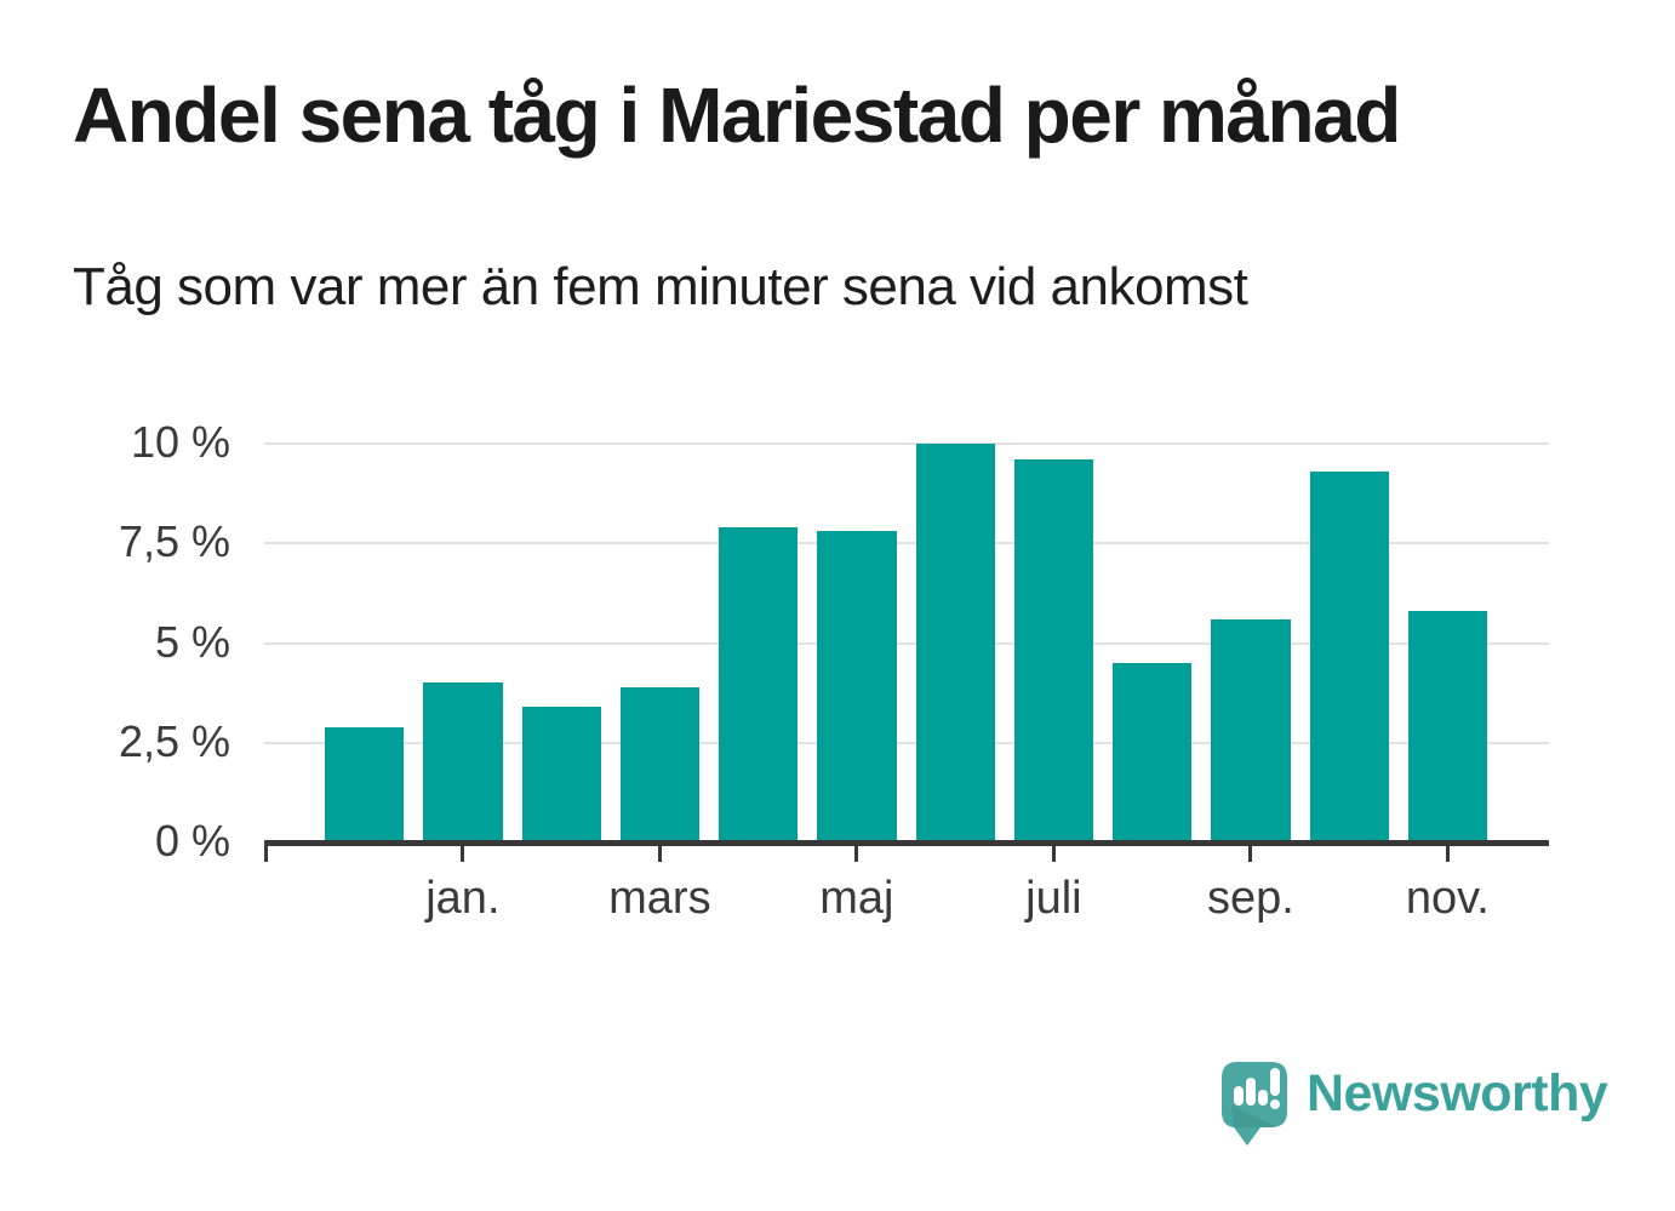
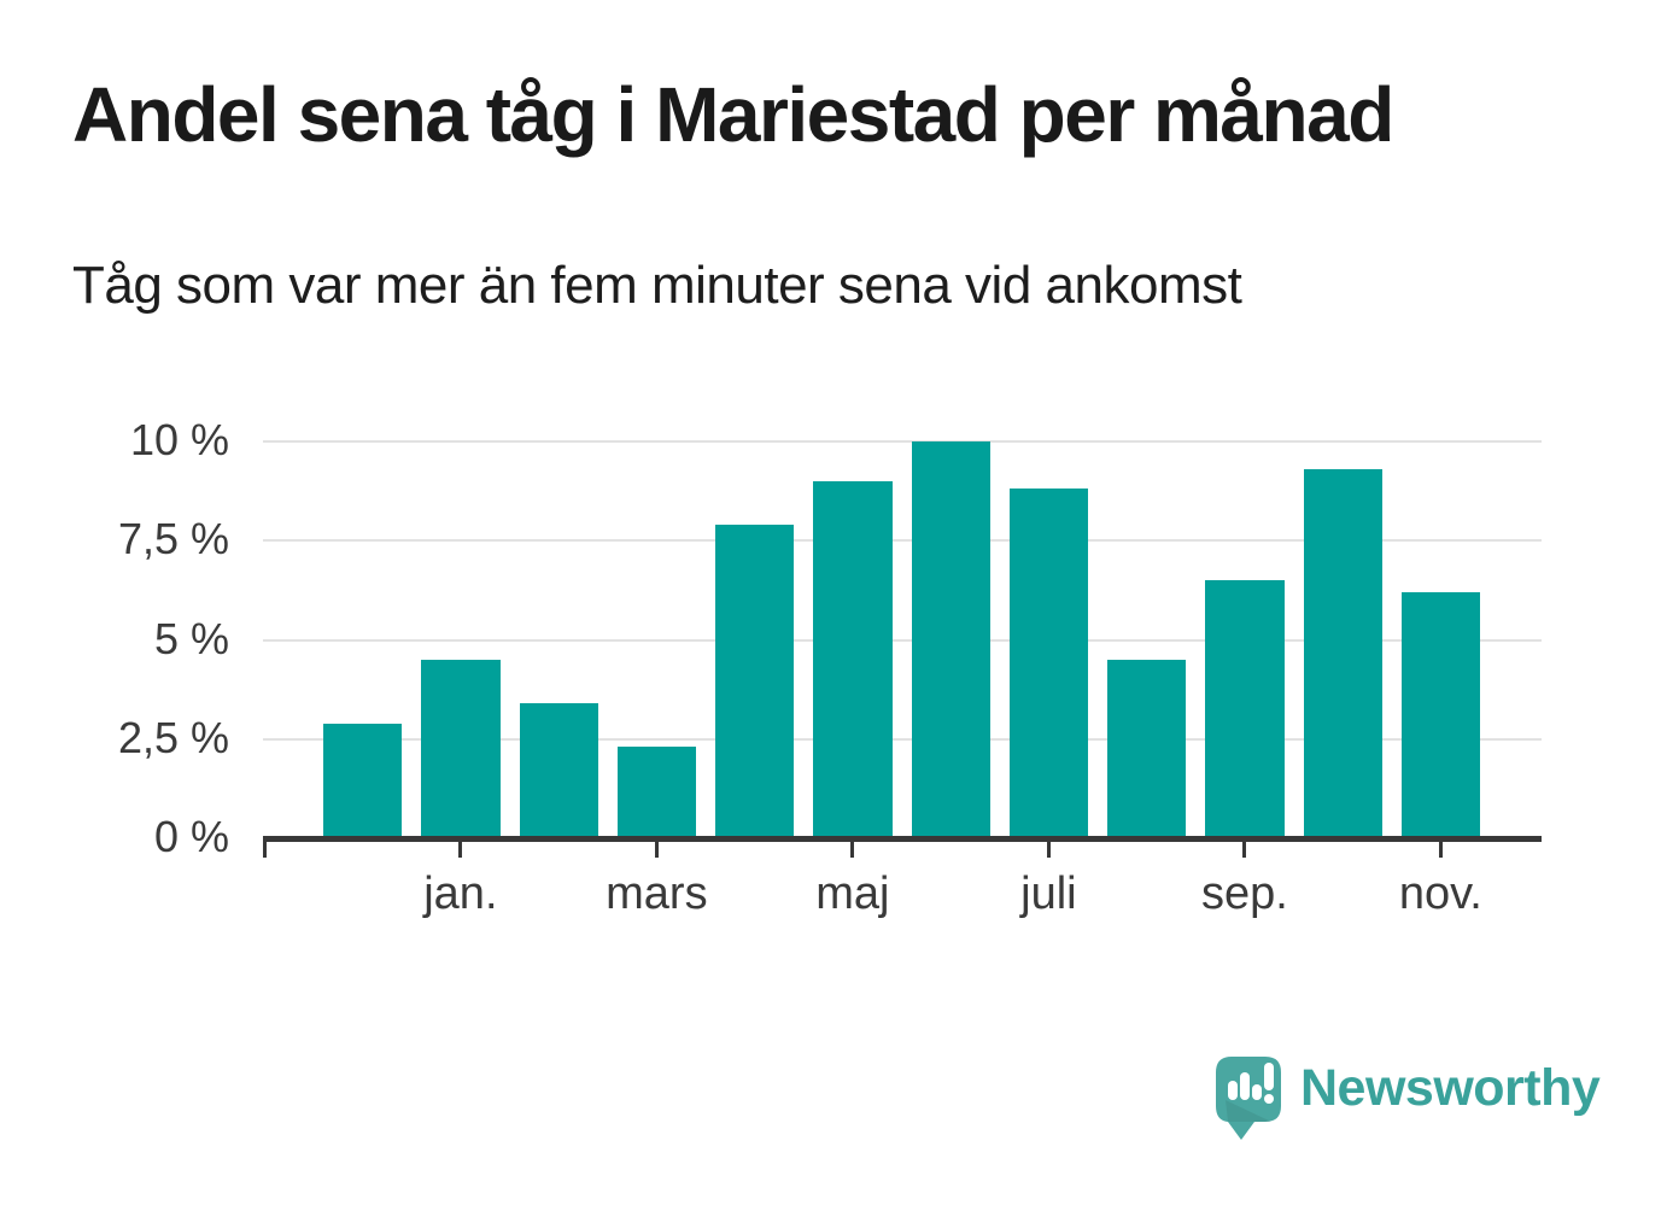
jan.: 4.0% -> 4.5%
mars: 3.9% -> 2.3%
maj: 7.8% -> 9.0%
juli: 9.6% -> 8.8%
sep.: 5.6% -> 6.5%
nov.: 5.8% -> 6.2%
